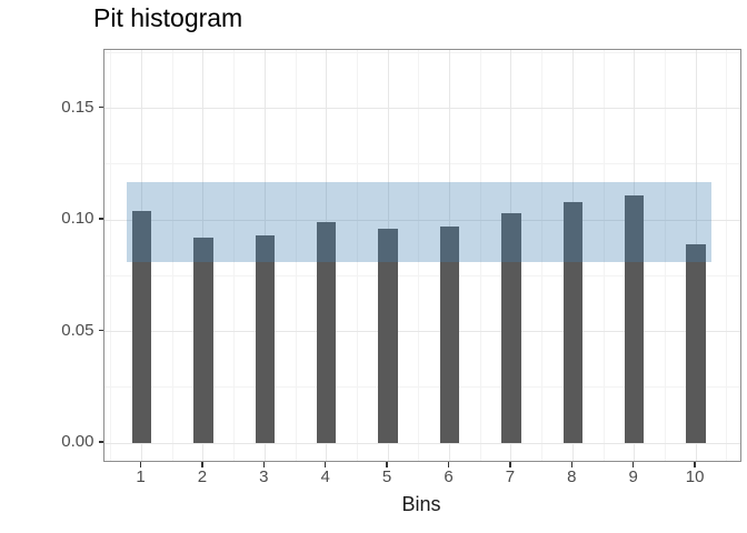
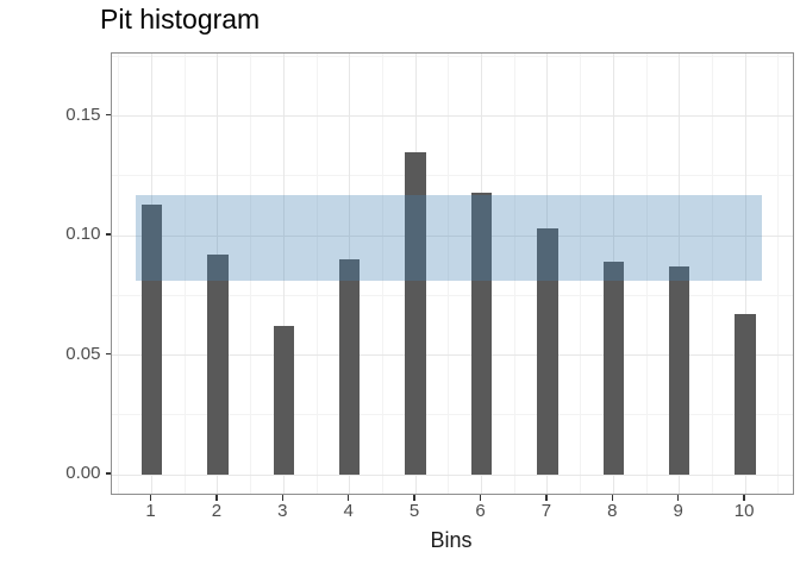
1: 0.104 -> 0.113
3: 0.093 -> 0.062
4: 0.099 -> 0.090
5: 0.096 -> 0.135
6: 0.097 -> 0.118
8: 0.108 -> 0.089
9: 0.111 -> 0.087
10: 0.089 -> 0.067
